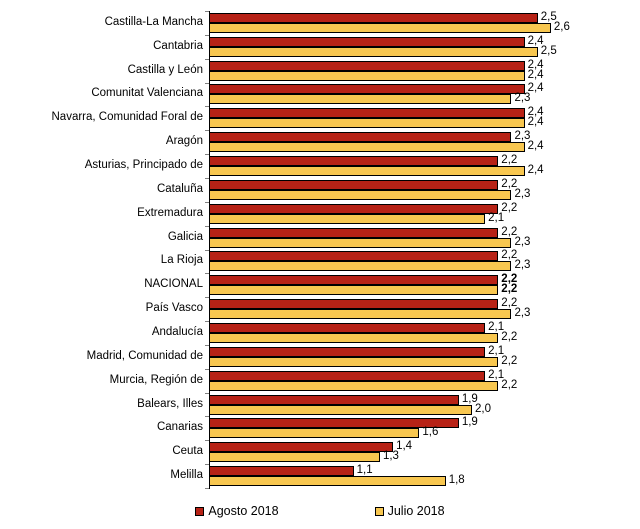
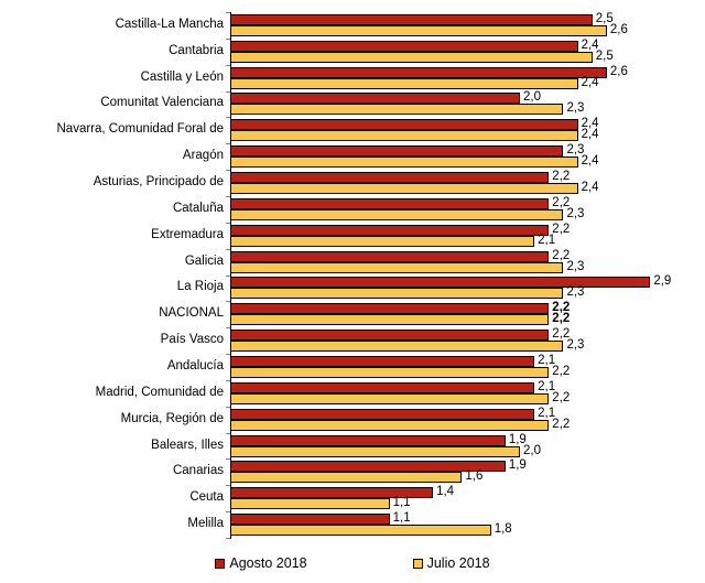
Agosto 2018/Castilla y León: 2,4 -> 2,6
Agosto 2018/Comunitat Valenciana: 2,4 -> 2,0
Agosto 2018/La Rioja: 2,2 -> 2,9
Julio 2018/Ceuta: 1,3 -> 1,1
